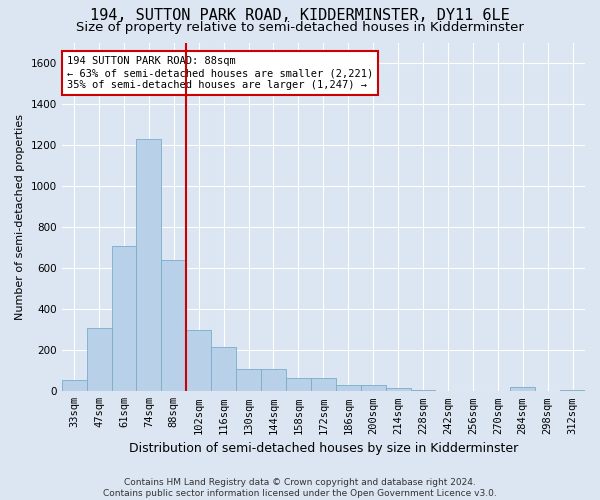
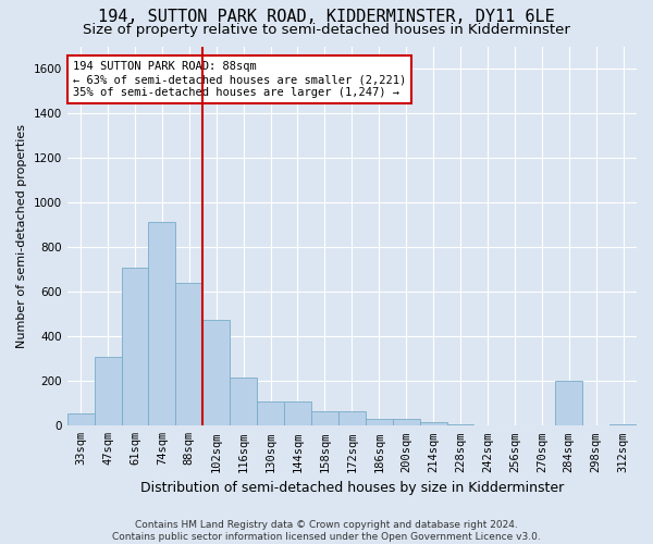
74sqm: 1230 -> 915
102sqm: 300 -> 475
284sqm: 20 -> 200
